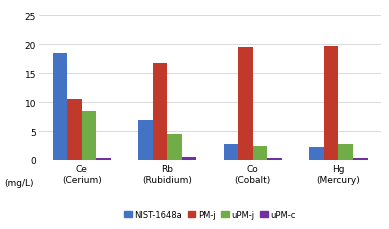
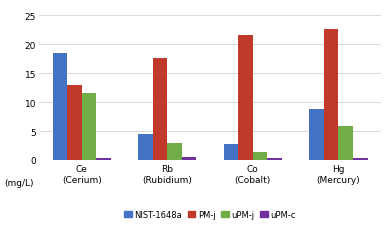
PM-j/Ce (Cerium): 10.6 -> 13.0
uPM-j/Ce (Cerium): 8.4 -> 11.6
NIST-1648a/Rb (Rubidium): 6.9 -> 4.4
PM-j/Rb (Rubidium): 16.7 -> 17.6
uPM-j/Rb (Rubidium): 4.5 -> 3.0
PM-j/Co (Cobalt): 19.5 -> 21.6
uPM-j/Co (Cobalt): 2.5 -> 1.4
NIST-1648a/Hg (Mercury): 2.2 -> 8.8
PM-j/Hg (Mercury): 19.7 -> 22.6
uPM-j/Hg (Mercury): 2.8 -> 5.8
